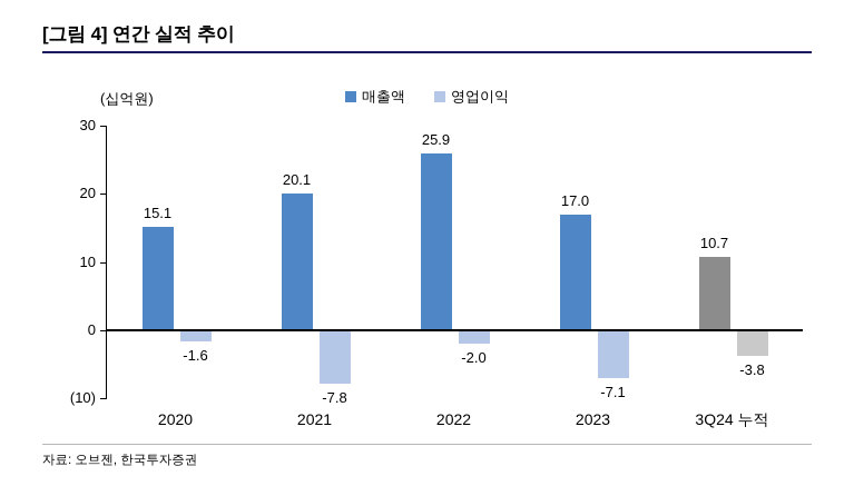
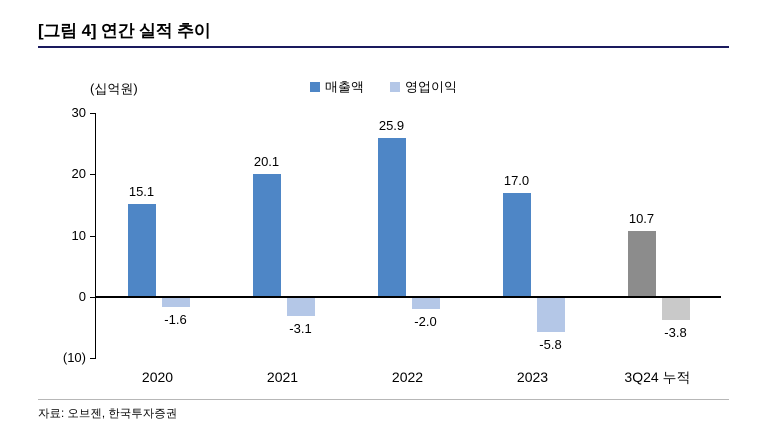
영업이익/2021: -7.8 -> -3.1
영업이익/2023: -7.1 -> -5.8
